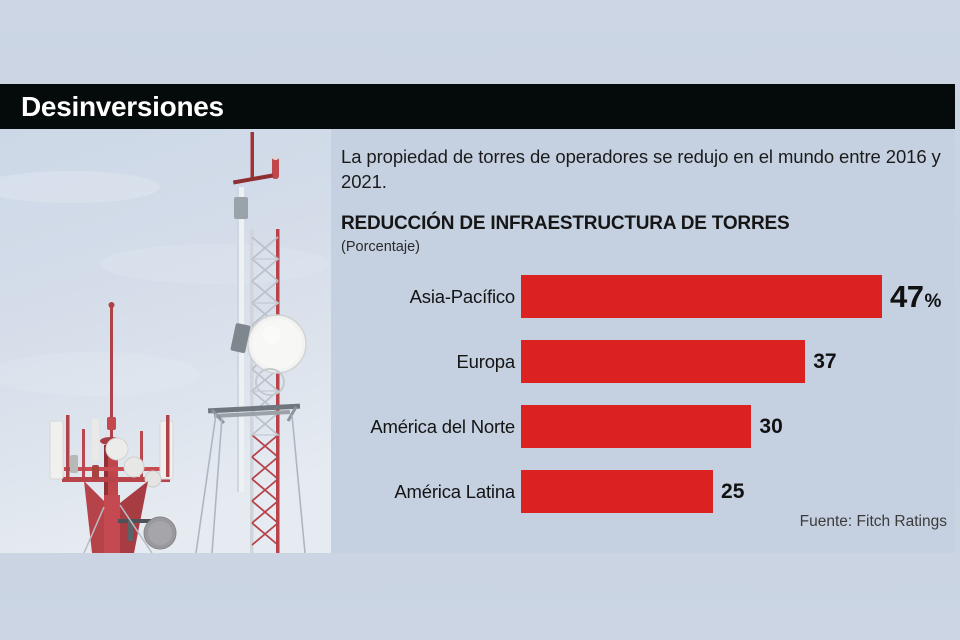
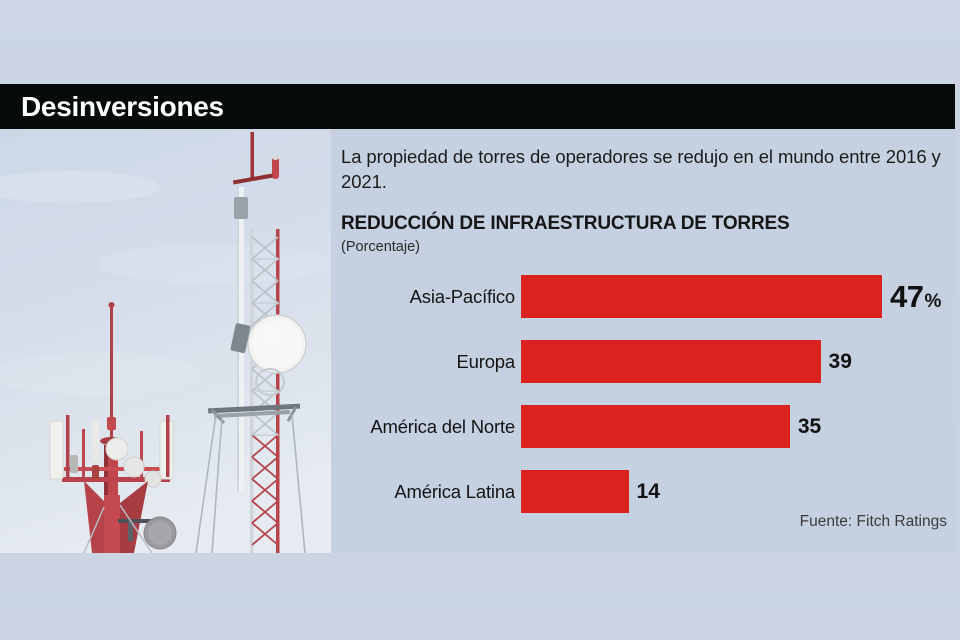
Europa: 37 -> 39
América del Norte: 30 -> 35
América Latina: 25 -> 14
